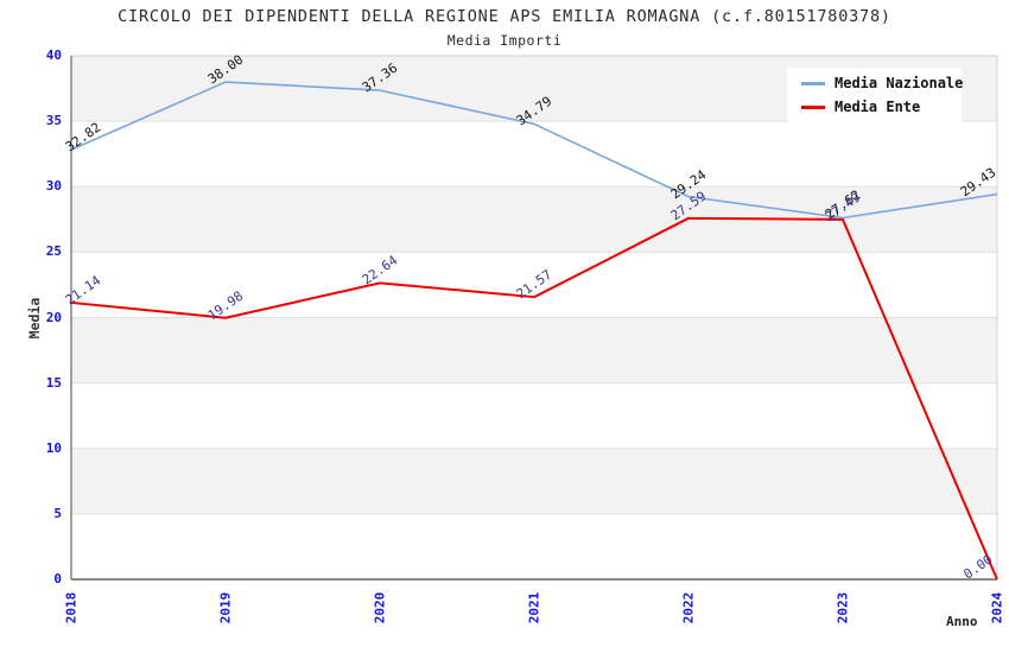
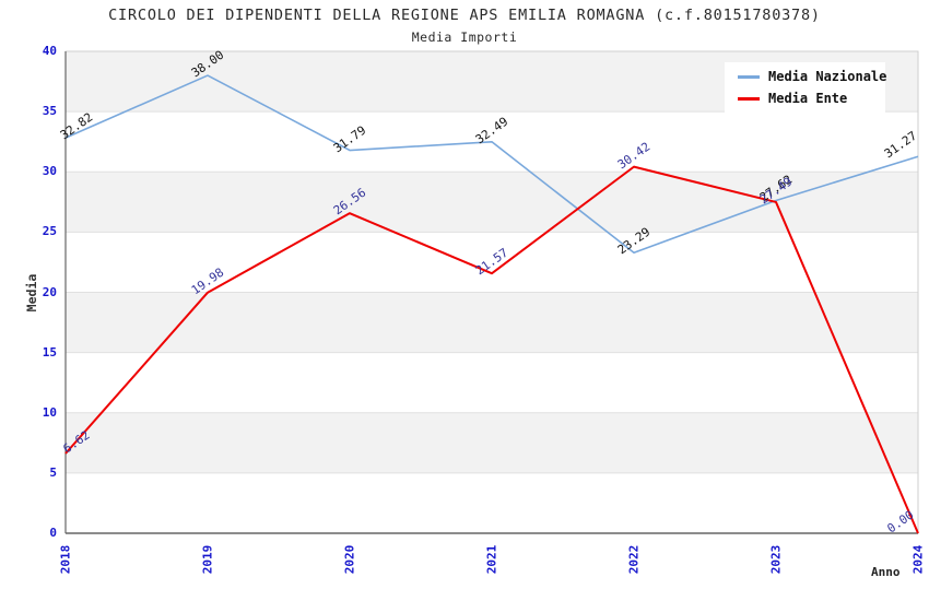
Media Ente/2018: 21.14 -> 6.62
Media Nazionale/2020: 37.36 -> 31.79
Media Ente/2020: 22.64 -> 26.56
Media Nazionale/2021: 34.79 -> 32.49
Media Nazionale/2022: 29.24 -> 23.29
Media Ente/2022: 27.59 -> 30.42
Media Nazionale/2024: 29.43 -> 31.27
